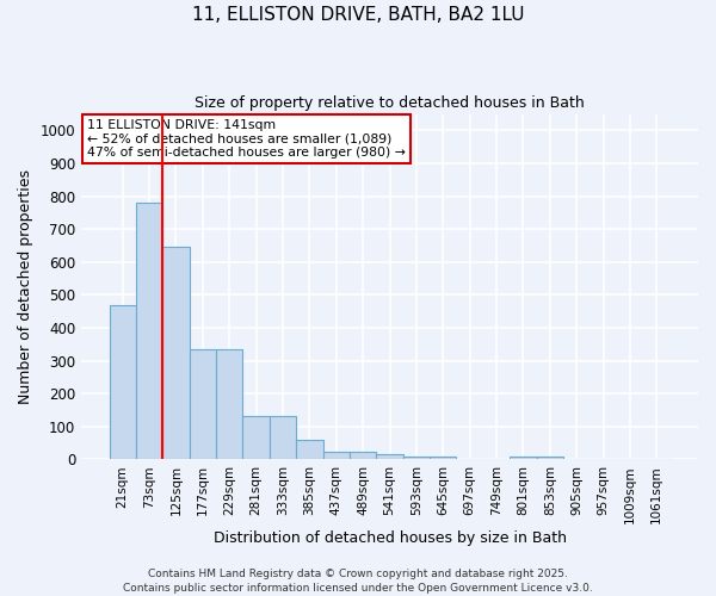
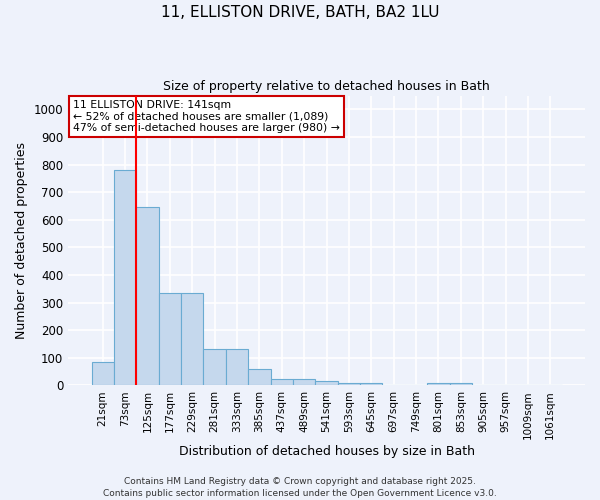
21sqm: 470 -> 85
